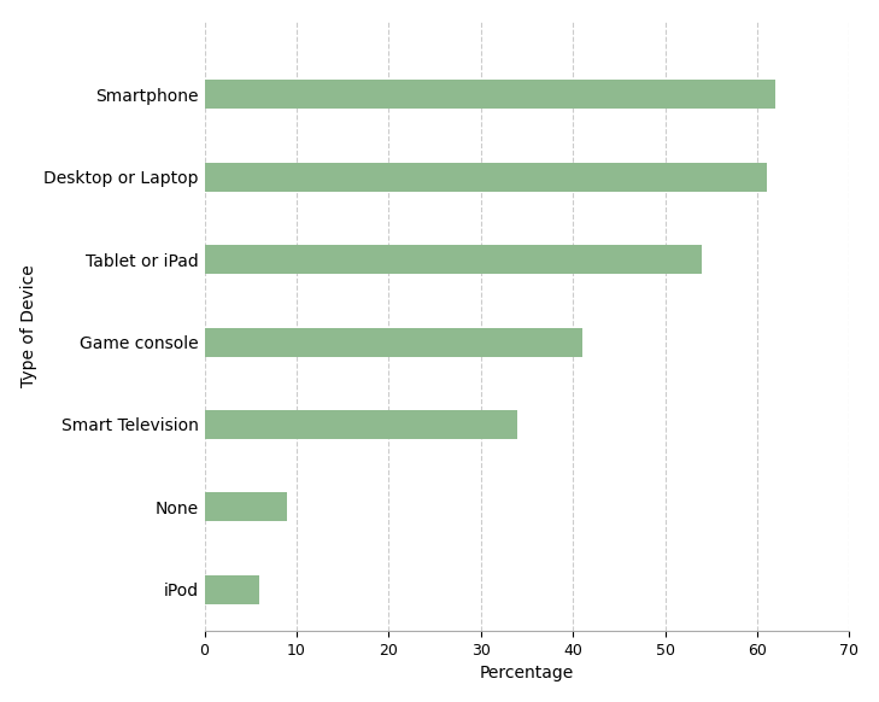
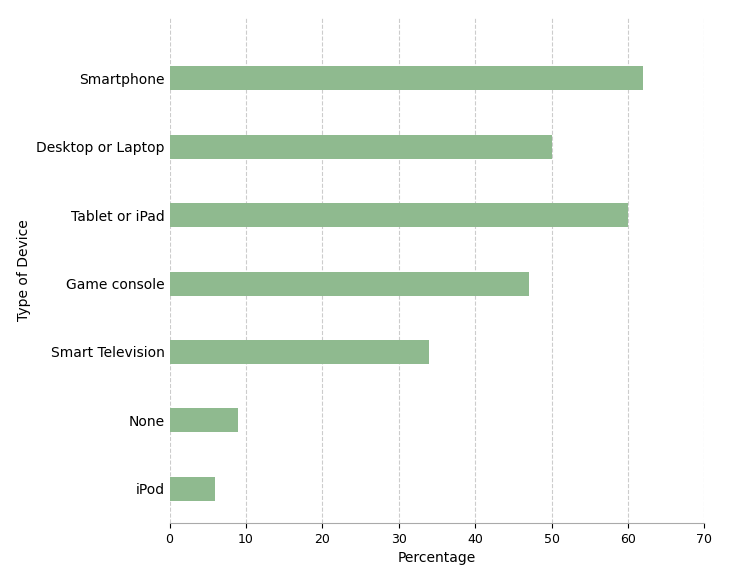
Desktop or Laptop: 61 -> 50
Tablet or iPad: 54 -> 60
Game console: 41 -> 47
